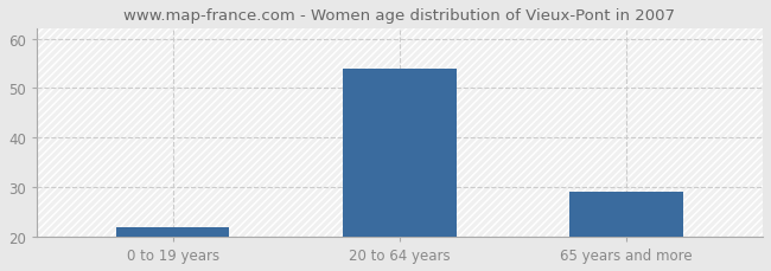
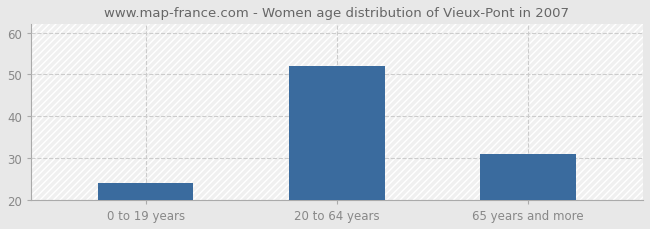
0 to 19 years: 22 -> 24
20 to 64 years: 54 -> 52
65 years and more: 29 -> 31
